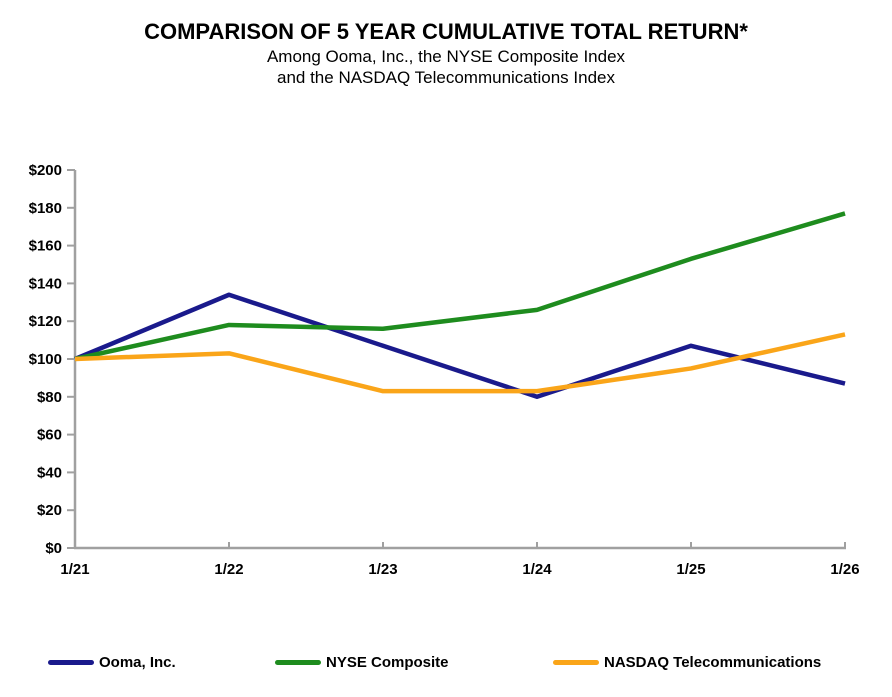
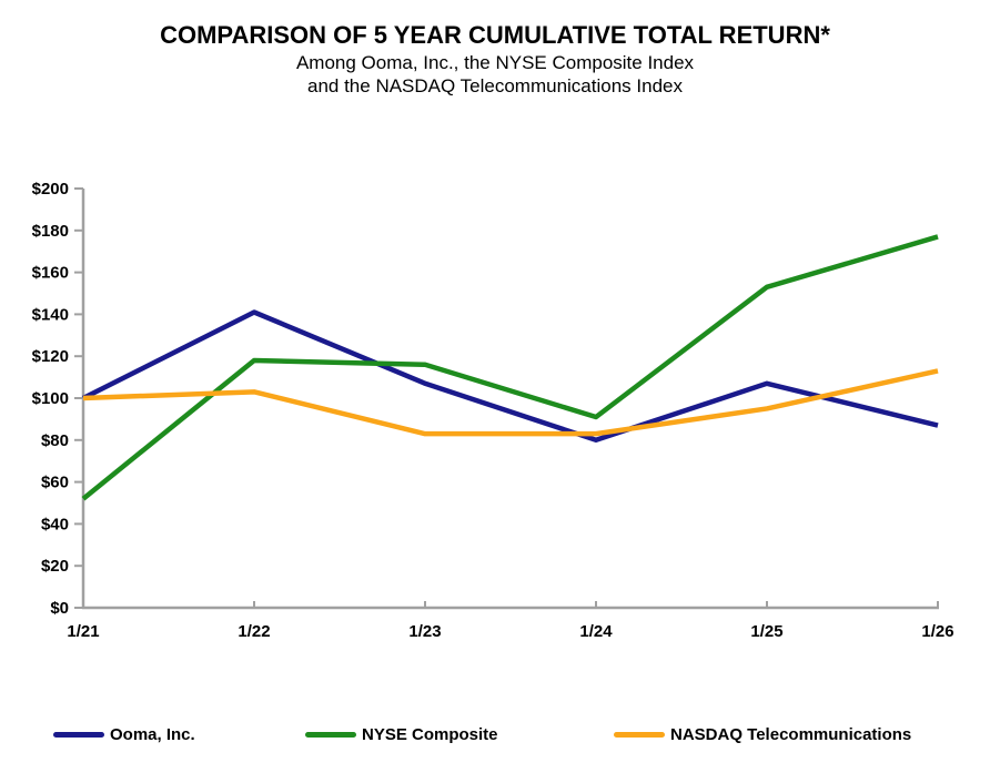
NYSE Composite/1/21: $100 -> $52
Ooma, Inc./1/22: $134 -> $141
NYSE Composite/1/24: $126 -> $91
